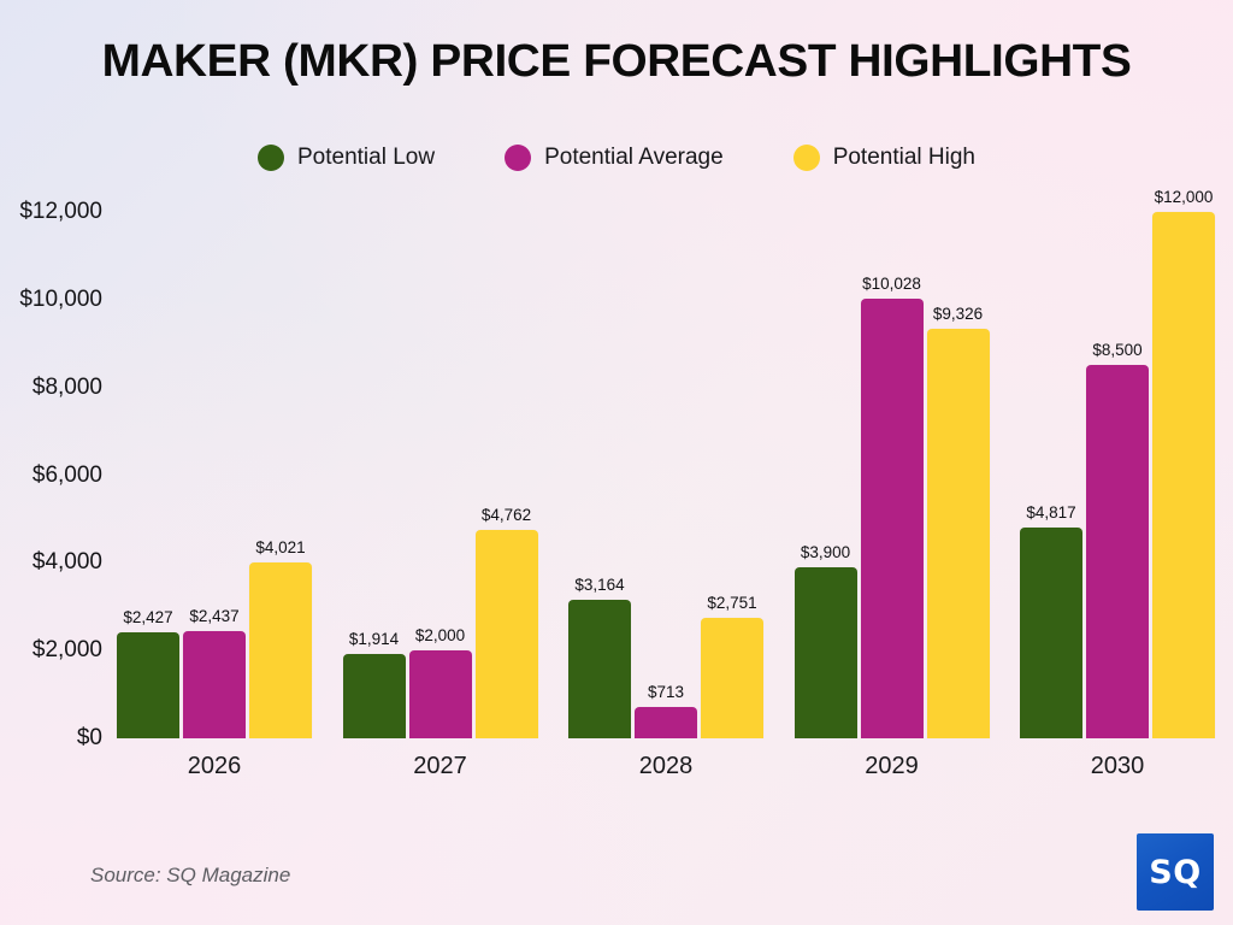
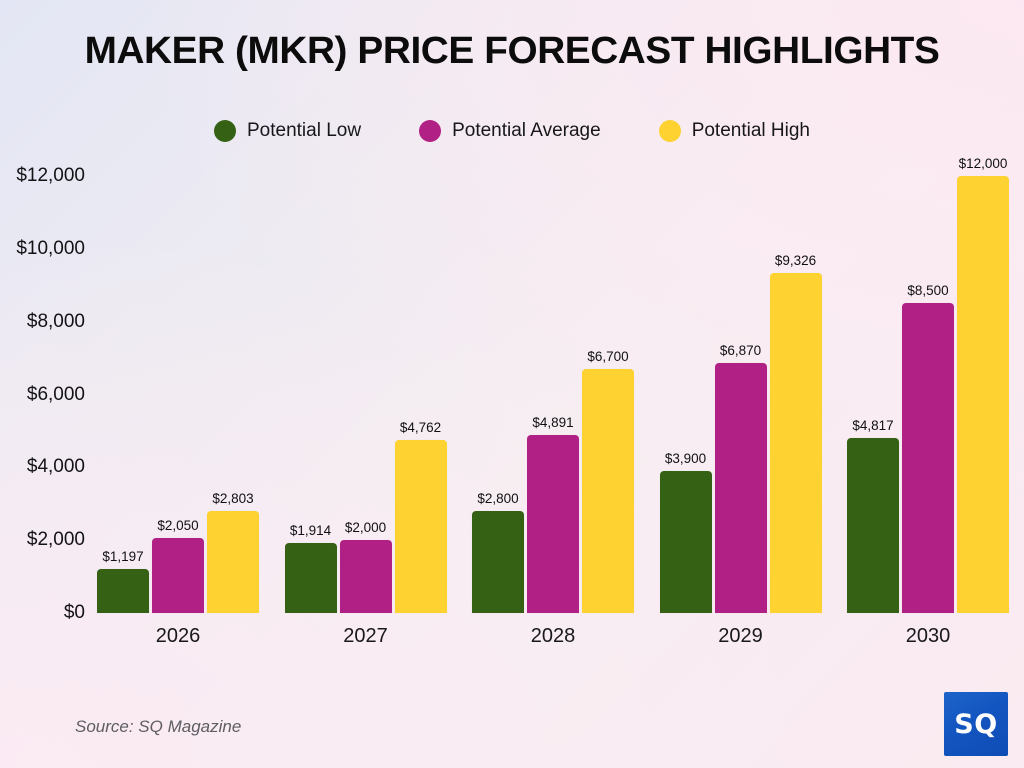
Potential Low/2026: $2,427 -> $1,197
Potential Average/2026: $2,437 -> $2,050
Potential High/2026: $4,021 -> $2,803
Potential Low/2028: $3,164 -> $2,800
Potential Average/2028: $713 -> $4,891
Potential High/2028: $2,751 -> $6,700
Potential Average/2029: $10,028 -> $6,870
